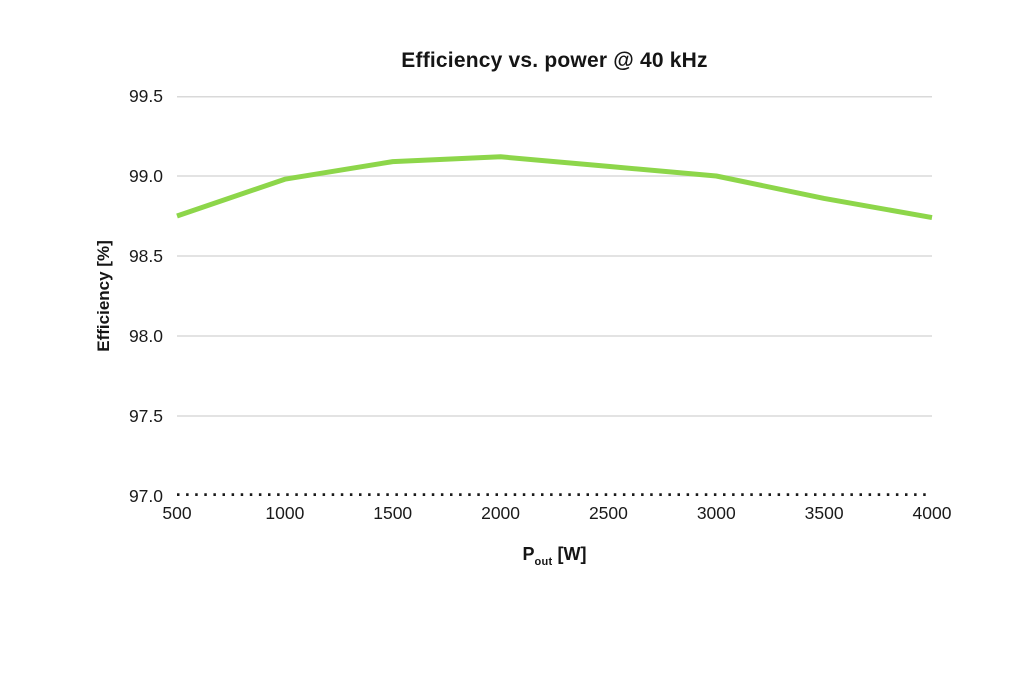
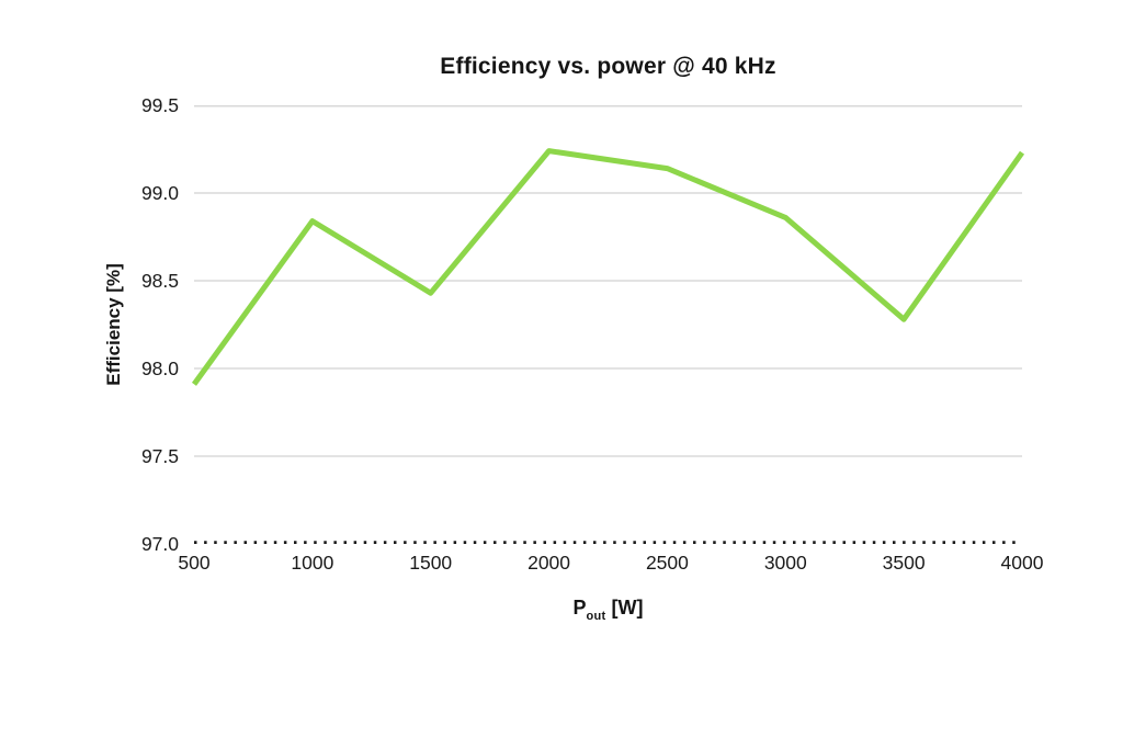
500: 98.75 -> 97.91
1000: 98.98 -> 98.84
1500: 99.09 -> 98.43
2000: 99.12 -> 99.24
2500: 99.06 -> 99.14
3000: 99.00 -> 98.86
3500: 98.86 -> 98.28
4000: 98.74 -> 99.23
